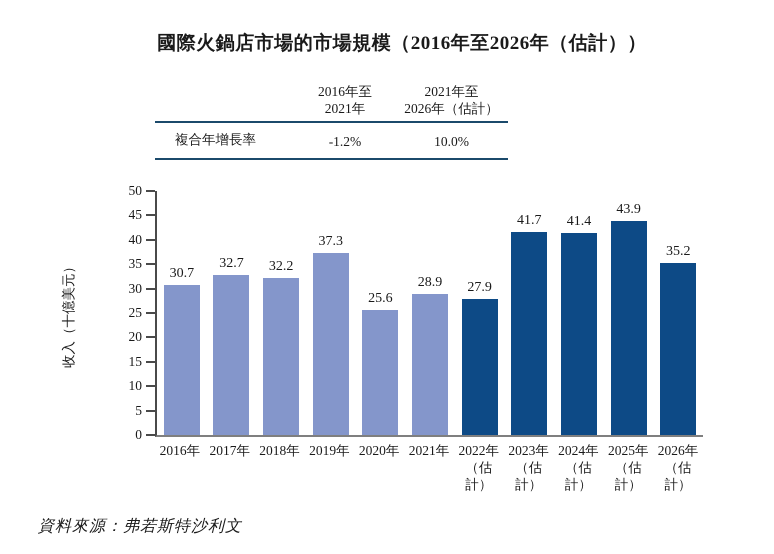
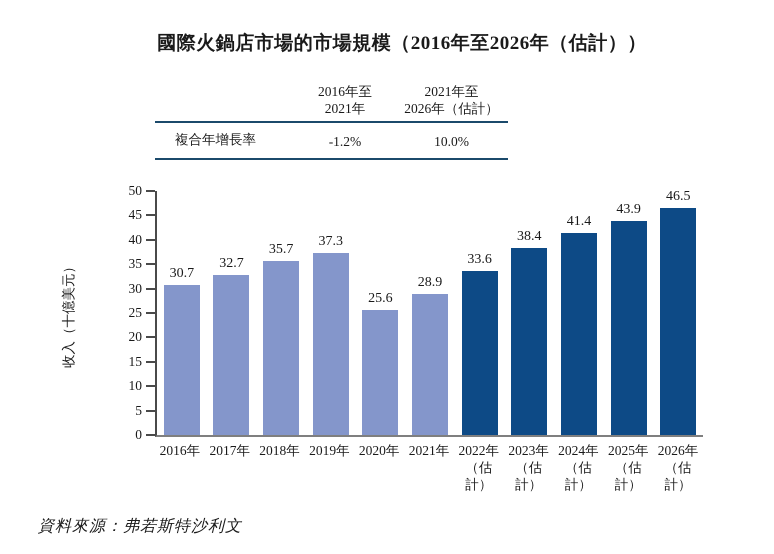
2018年: 32.2 -> 35.7
2022年: 27.9 -> 33.6
2023年: 41.7 -> 38.4
2026年: 35.2 -> 46.5
